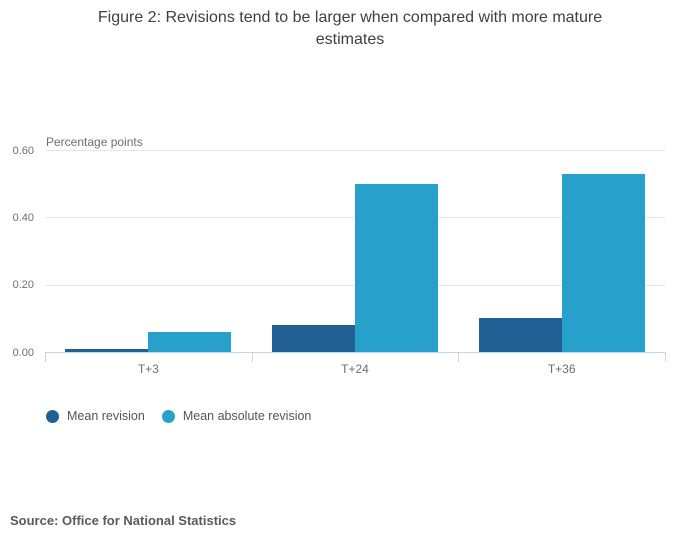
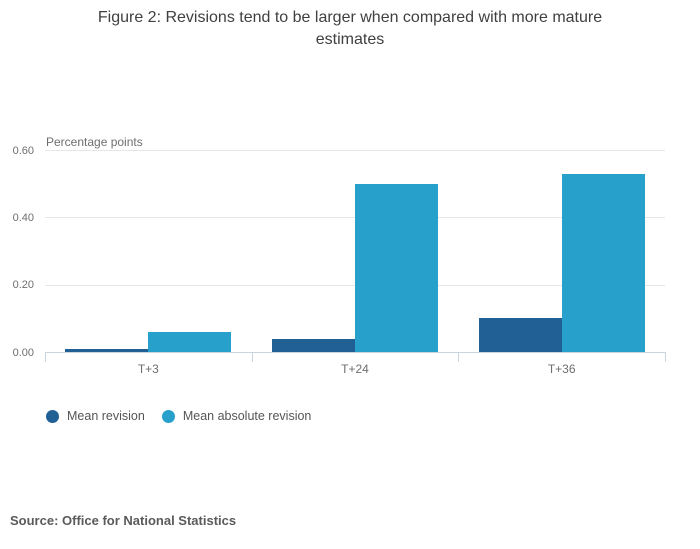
Mean revision/T+24: 0.08 -> 0.04
